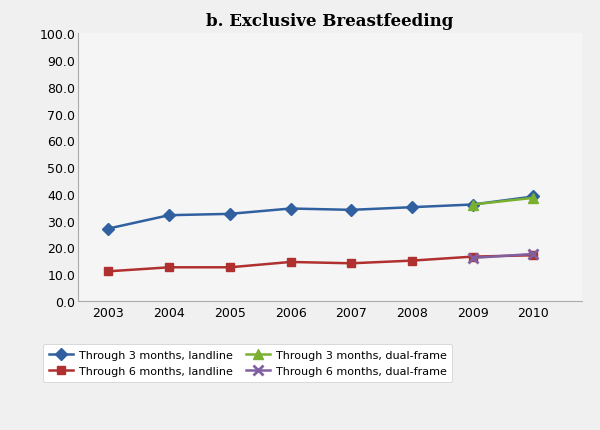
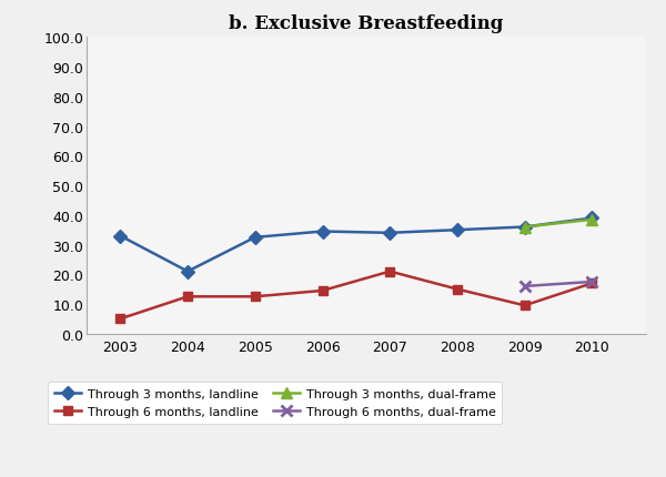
Through 3 months, landline/2003: 27.0 -> 33.0
Through 6 months, landline/2003: 11.0 -> 5.0
Through 3 months, landline/2004: 32.0 -> 21.0
Through 6 months, landline/2007: 14.0 -> 21.0
Through 6 months, landline/2009: 16.5 -> 9.5
